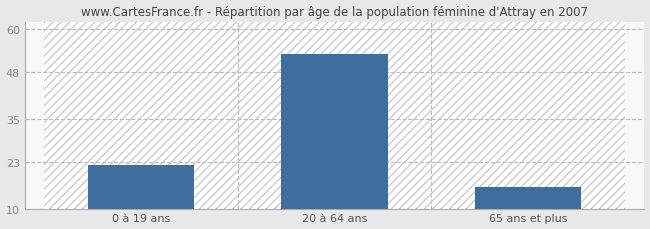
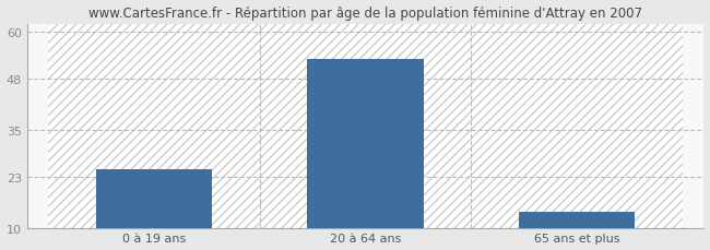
0 à 19 ans: 22 -> 25
65 ans et plus: 16 -> 14
